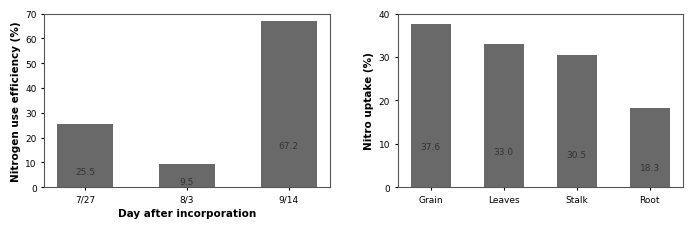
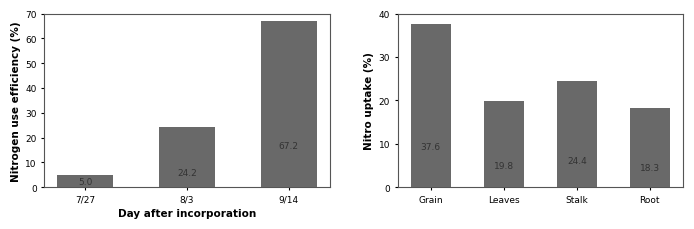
7/27: 25.5 -> 5.0
8/3: 9.5 -> 24.2
Leaves: 33.0 -> 19.8
Stalk: 30.5 -> 24.4
